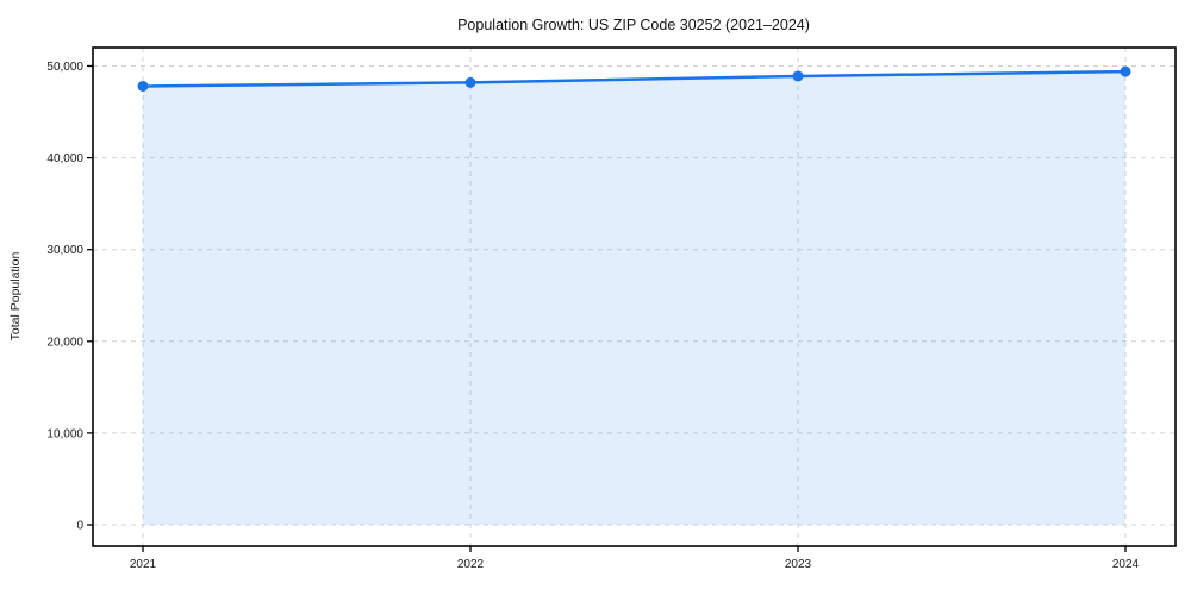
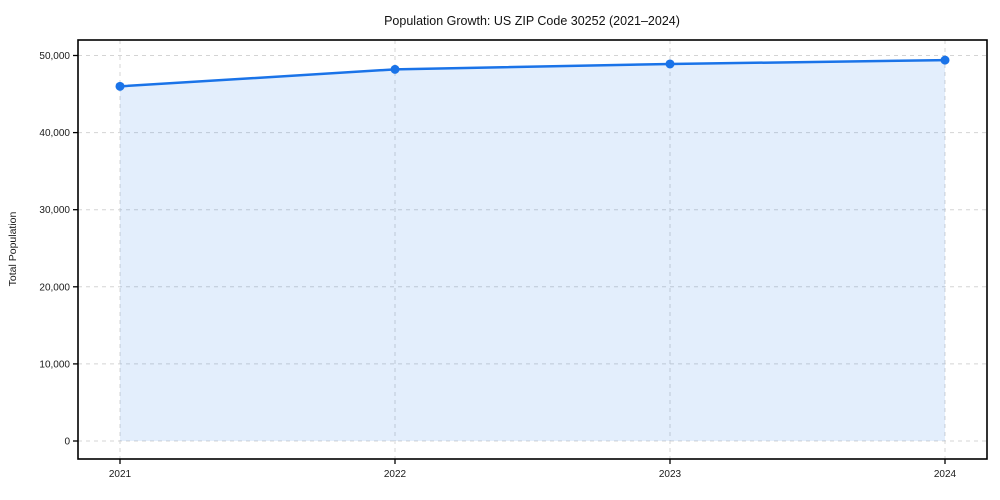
2021: 48000 -> 46000
